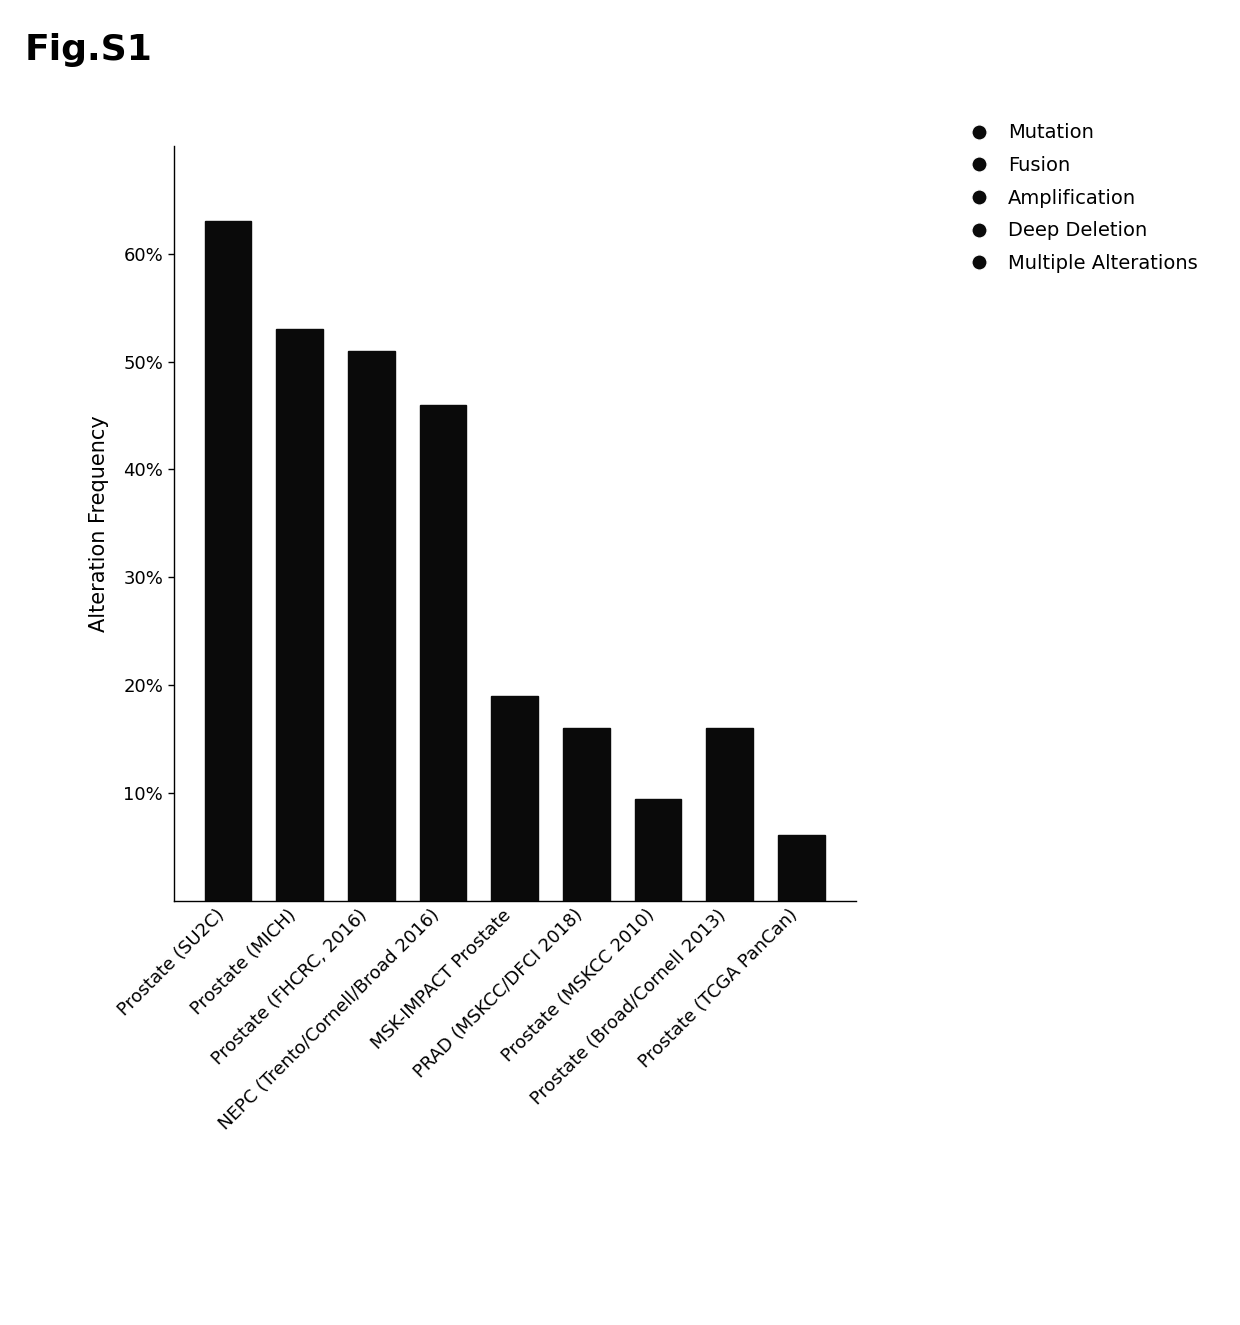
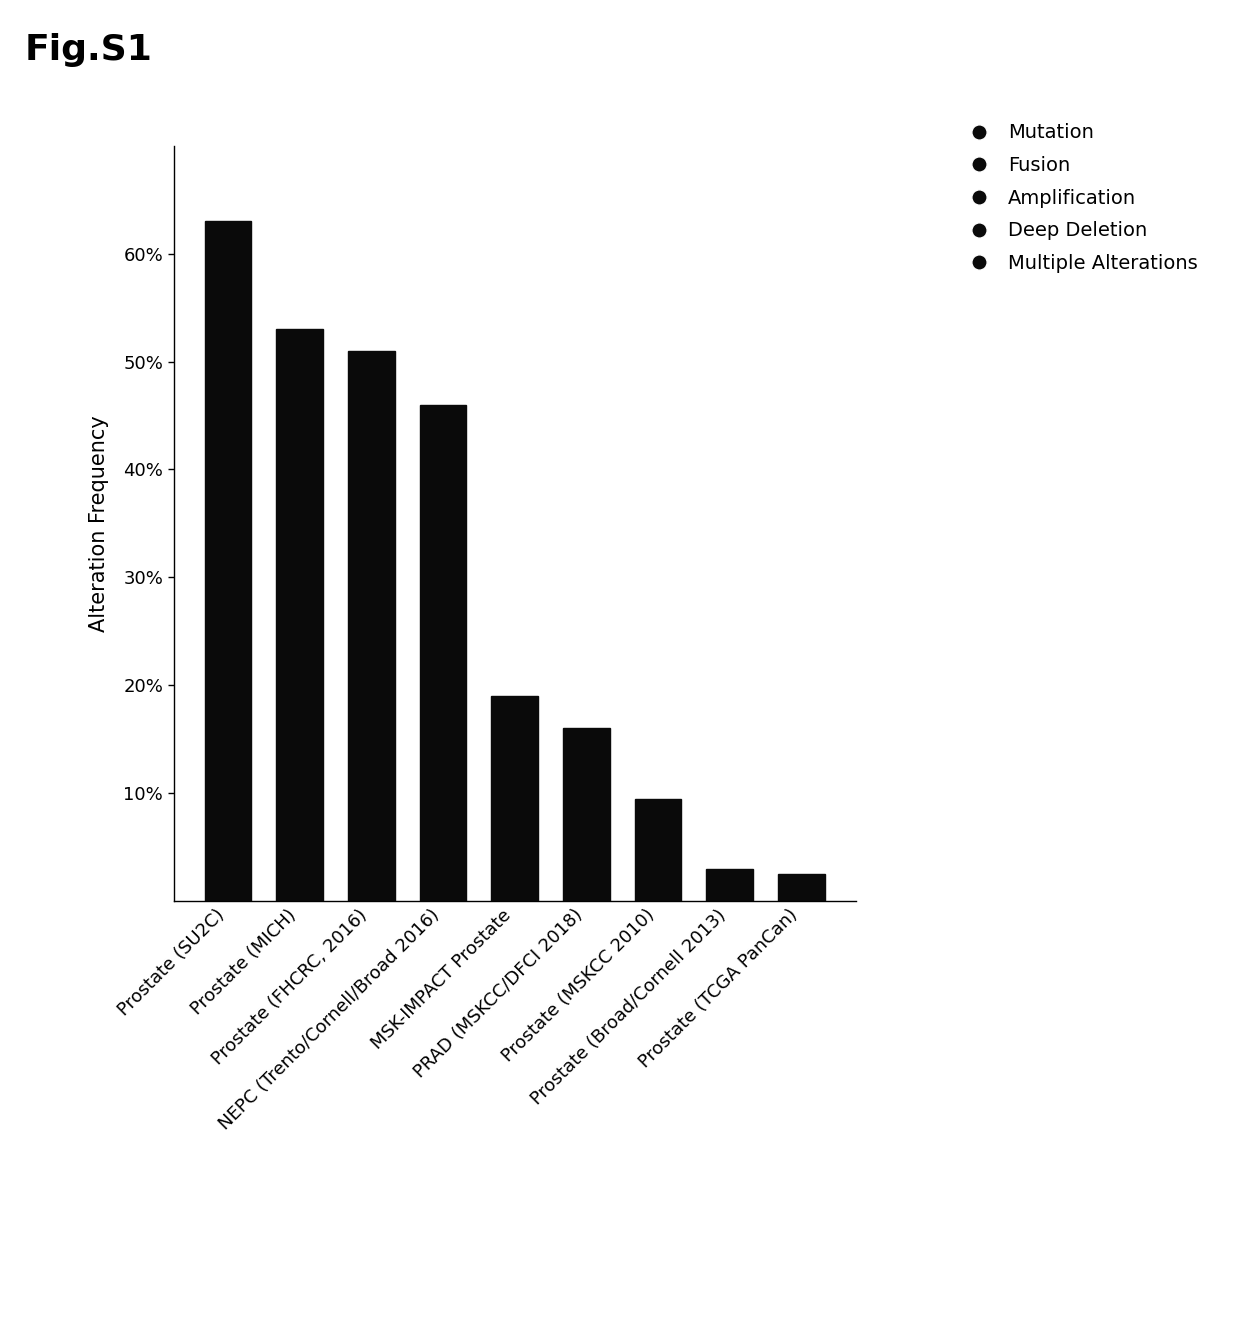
Prostate (Broad/Cornell 2013): 16.0% -> 3.0%
Prostate (TCGA PanCan): 6.1% -> 2.5%
